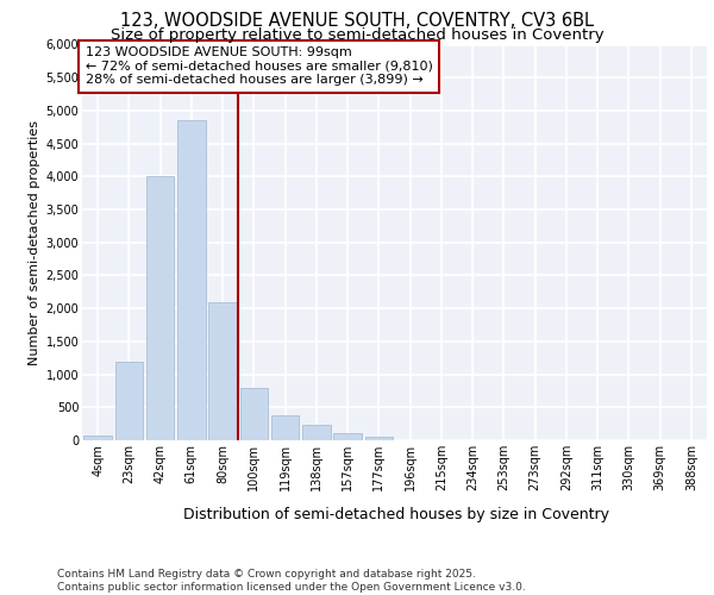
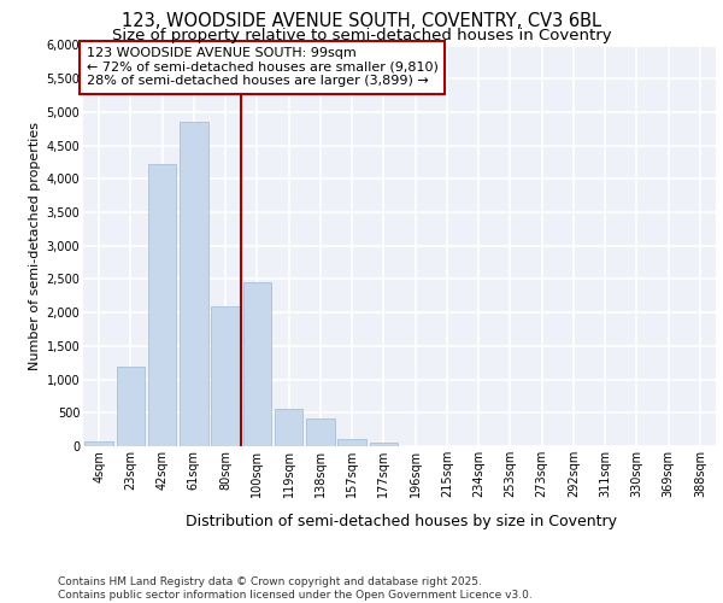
42sqm: 4,000 -> 4,220
100sqm: 800 -> 2,460
119sqm: 370 -> 560
138sqm: 230 -> 420
